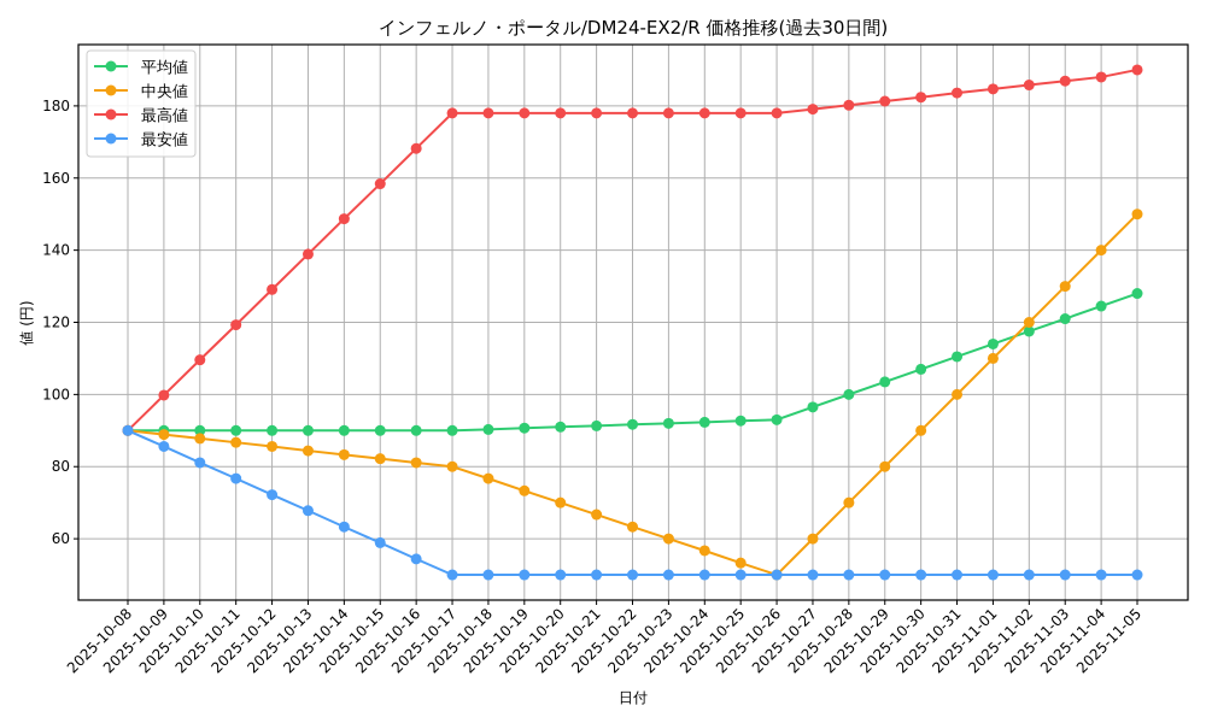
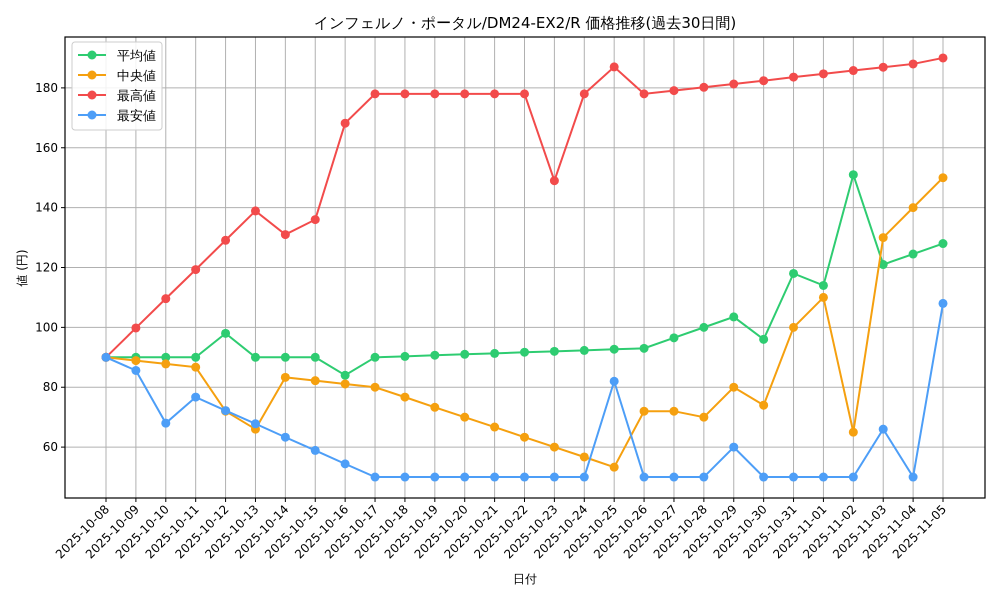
最安値/2025-10-10: 81 -> 68
平均値/2025-10-12: 90 -> 98
中央値/2025-10-12: 86 -> 72
中央値/2025-10-13: 84 -> 66
最高値/2025-10-14: 149 -> 131
最高値/2025-10-15: 158 -> 136
平均値/2025-10-16: 90 -> 84
最高値/2025-10-23: 178 -> 149
最高値/2025-10-25: 178 -> 187
最安値/2025-10-25: 50 -> 82
中央値/2025-10-26: 50 -> 72
中央値/2025-10-27: 60 -> 72
最安値/2025-10-29: 50 -> 60
平均値/2025-10-30: 107 -> 96
中央値/2025-10-30: 90 -> 74
平均値/2025-10-31: 110 -> 118
平均値/2025-11-02: 118 -> 151
中央値/2025-11-02: 120 -> 65
最安値/2025-11-03: 50 -> 66
最安値/2025-11-05: 50 -> 108
